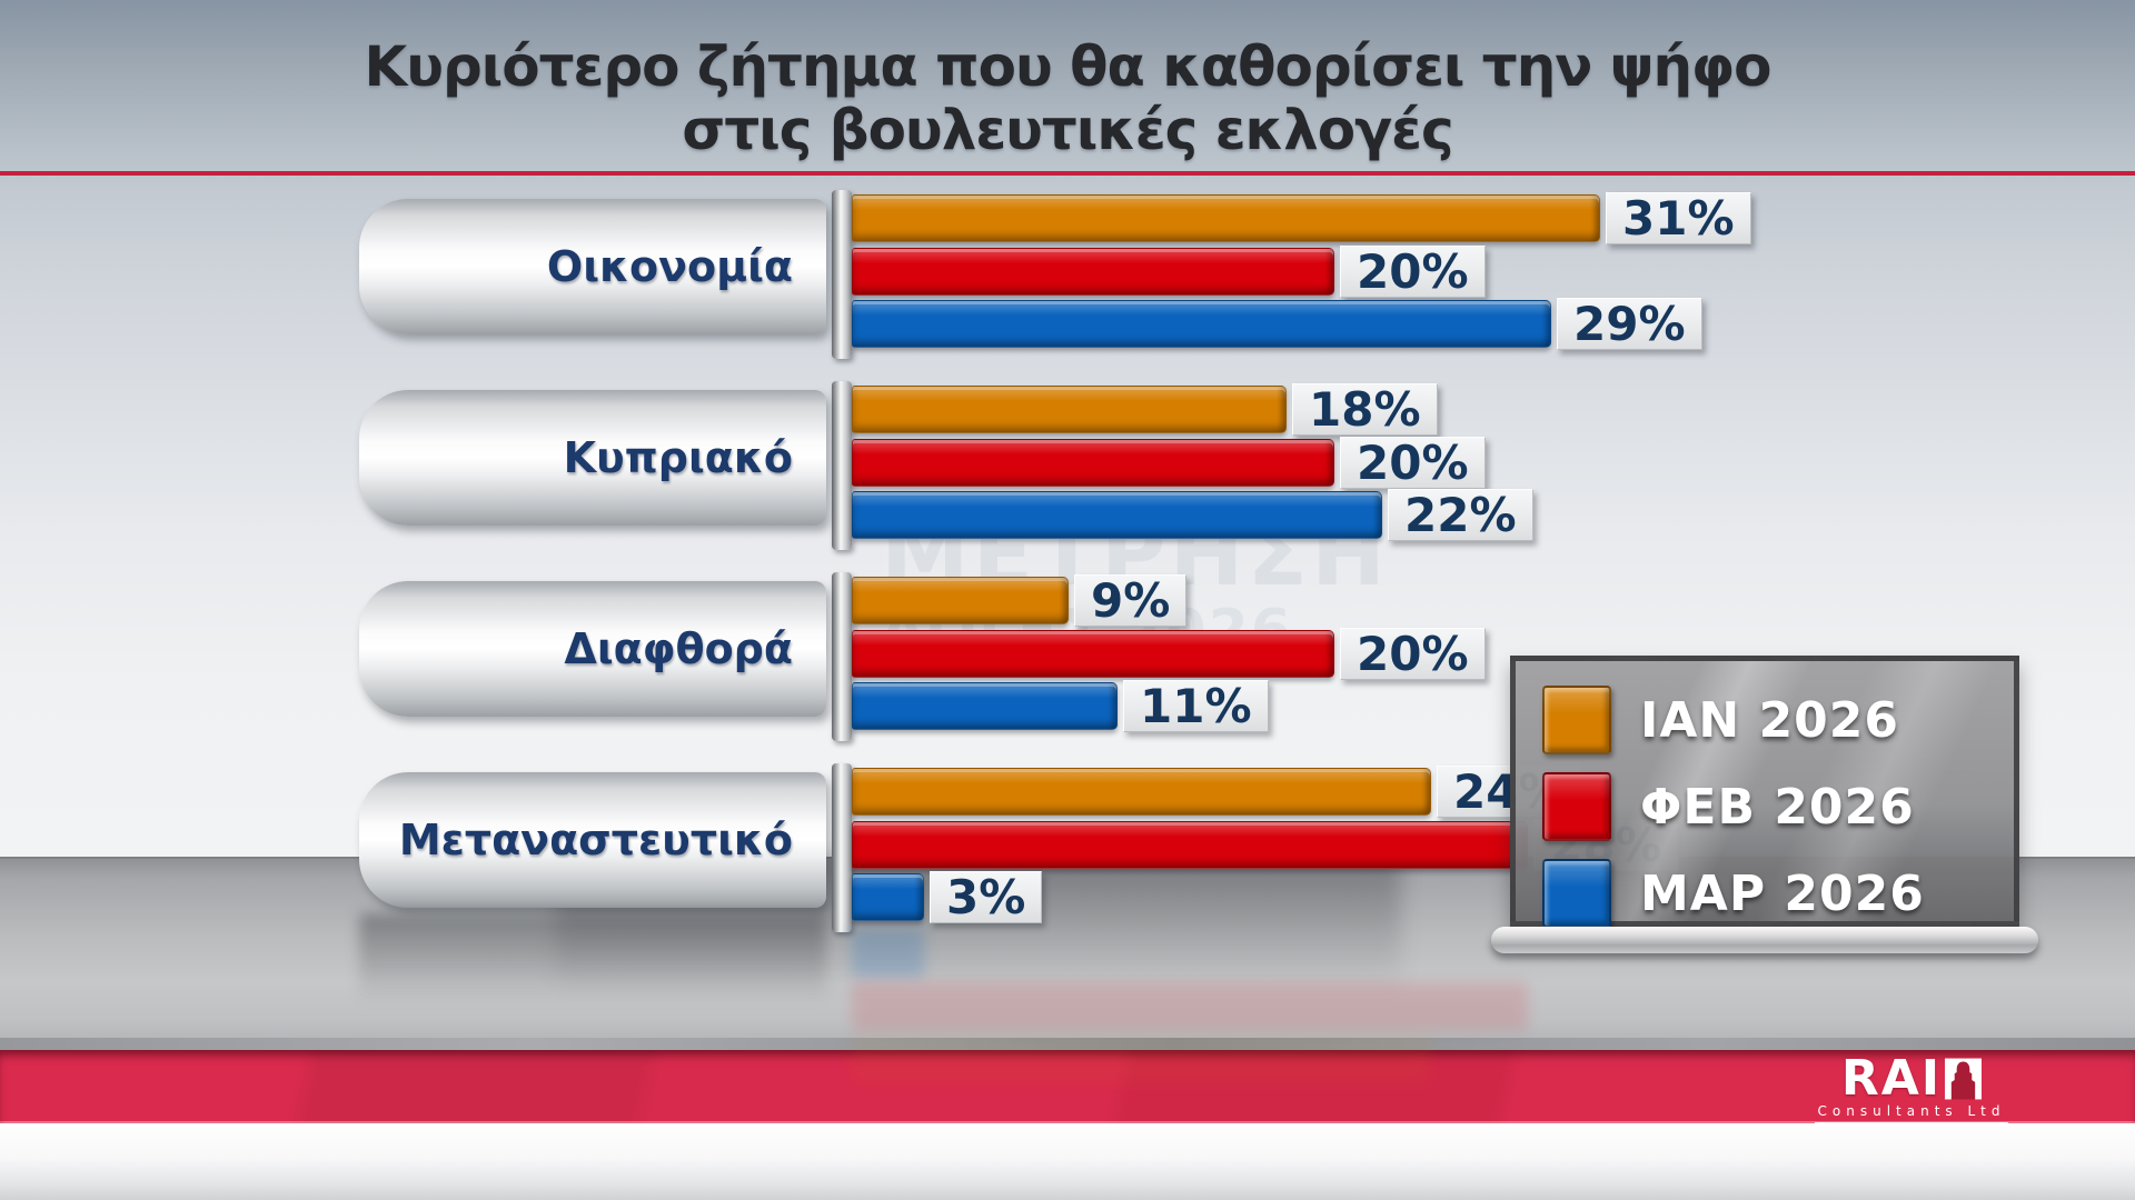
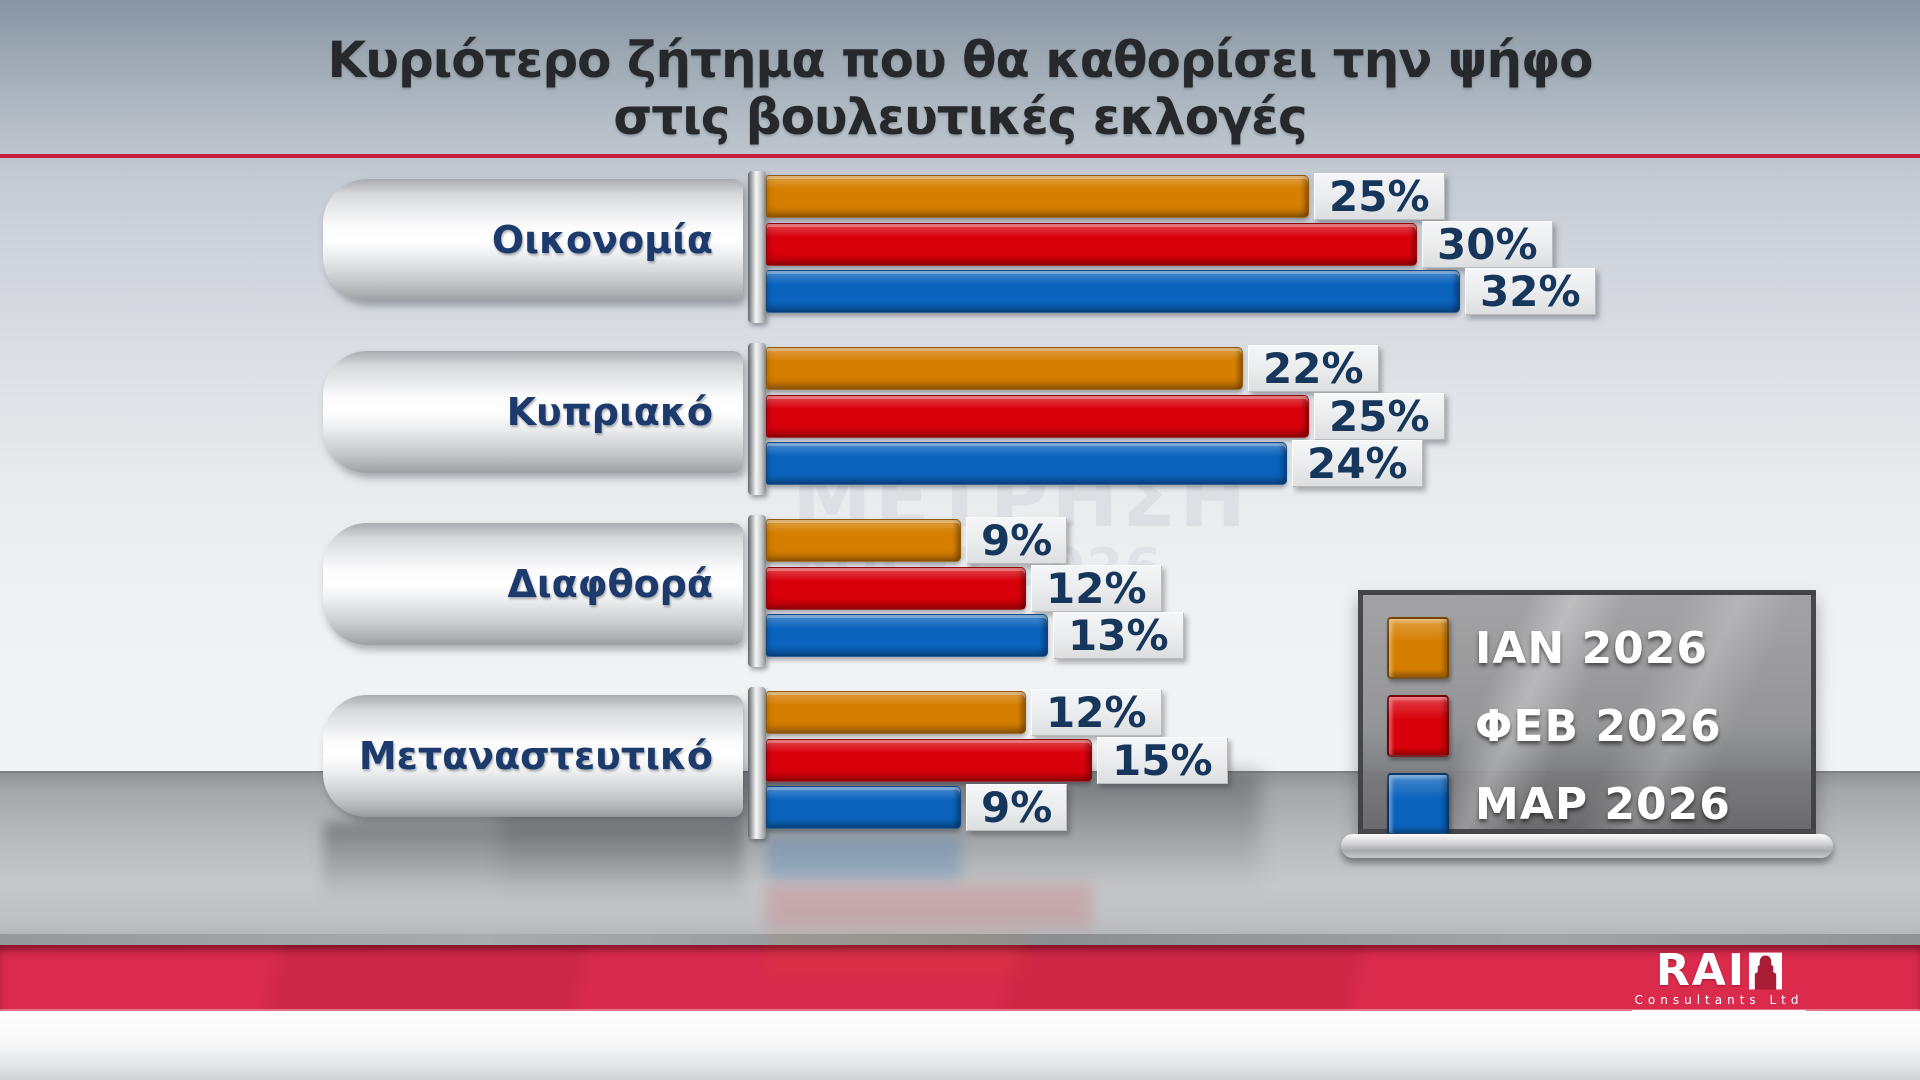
ΙΑΝ 2026/Οικονομία: 31% -> 25%
ΦΕΒ 2026/Οικονομία: 20% -> 30%
ΜΑΡ 2026/Οικονομία: 29% -> 32%
ΙΑΝ 2026/Κυπριακό: 18% -> 22%
ΦΕΒ 2026/Κυπριακό: 20% -> 25%
ΜΑΡ 2026/Κυπριακό: 22% -> 24%
ΦΕΒ 2026/Διαφθορά: 20% -> 12%
ΜΑΡ 2026/Διαφθορά: 11% -> 13%
ΙΑΝ 2026/Μεταναστευτικό: 24% -> 12%
ΦΕΒ 2026/Μεταναστευτικό: 28% -> 15%
ΜΑΡ 2026/Μεταναστευτικό: 3% -> 9%
